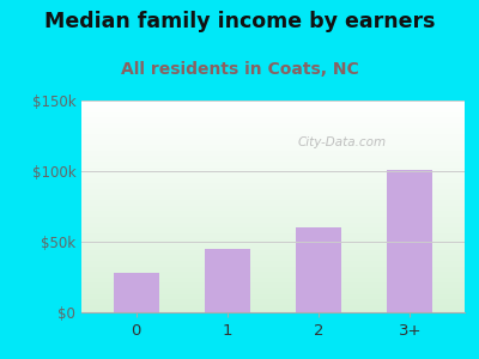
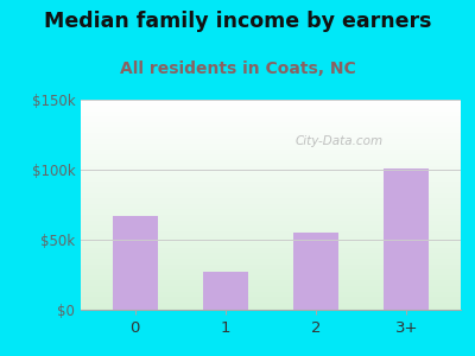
0: $28k -> $67k
1: $45k -> $27k
2: $60k -> $55k
